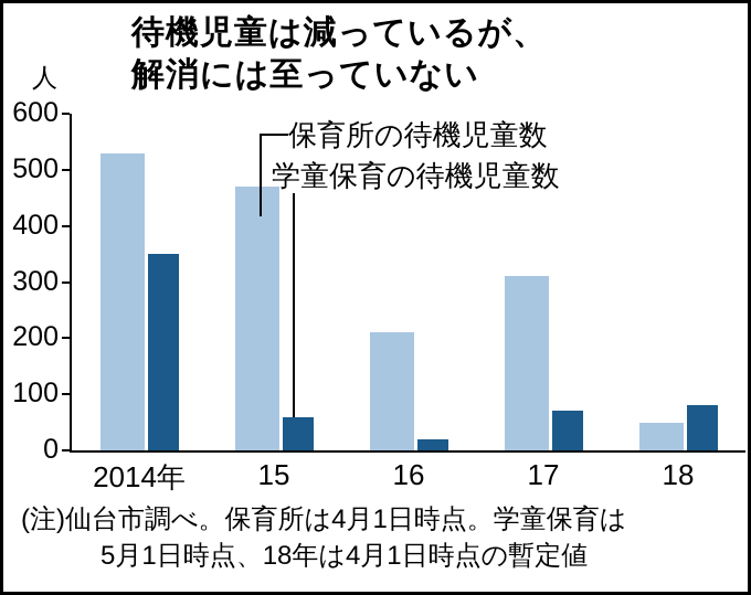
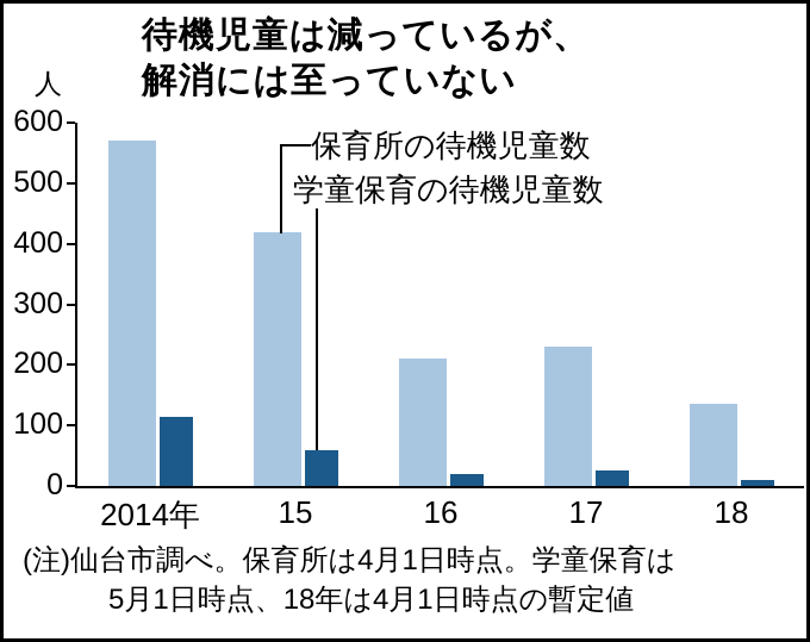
保育所の待機児童数/2014年: 530 -> 570
学童保育の待機児童数/2014年: 350 -> 120
保育所の待機児童数/15: 470 -> 420
保育所の待機児童数/17: 310 -> 230
学童保育の待機児童数/17: 70 -> 20
保育所の待機児童数/18: 50 -> 140
学童保育の待機児童数/18: 80 -> 10
